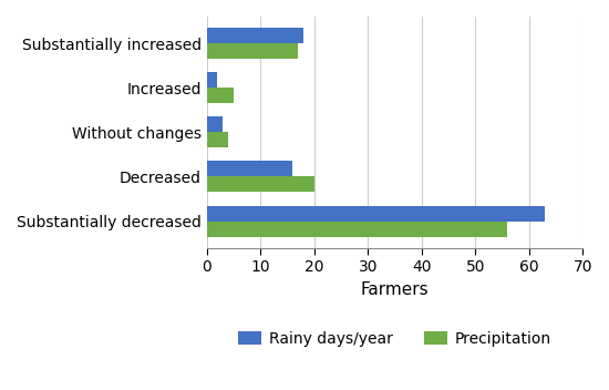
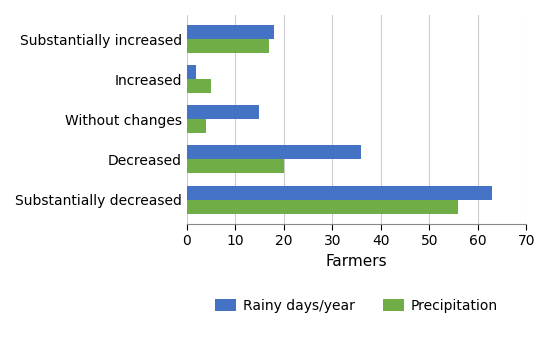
Rainy days/year/Without changes: 3 -> 15
Rainy days/year/Decreased: 16 -> 36
